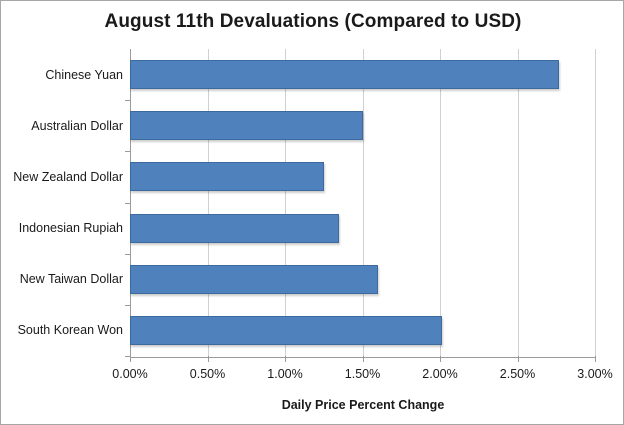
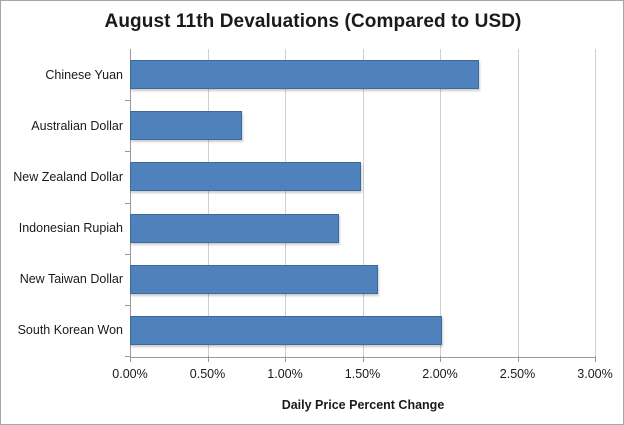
Chinese Yuan: 2.77% -> 2.25%
Australian Dollar: 1.50% -> 0.72%
New Zealand Dollar: 1.25% -> 1.49%
